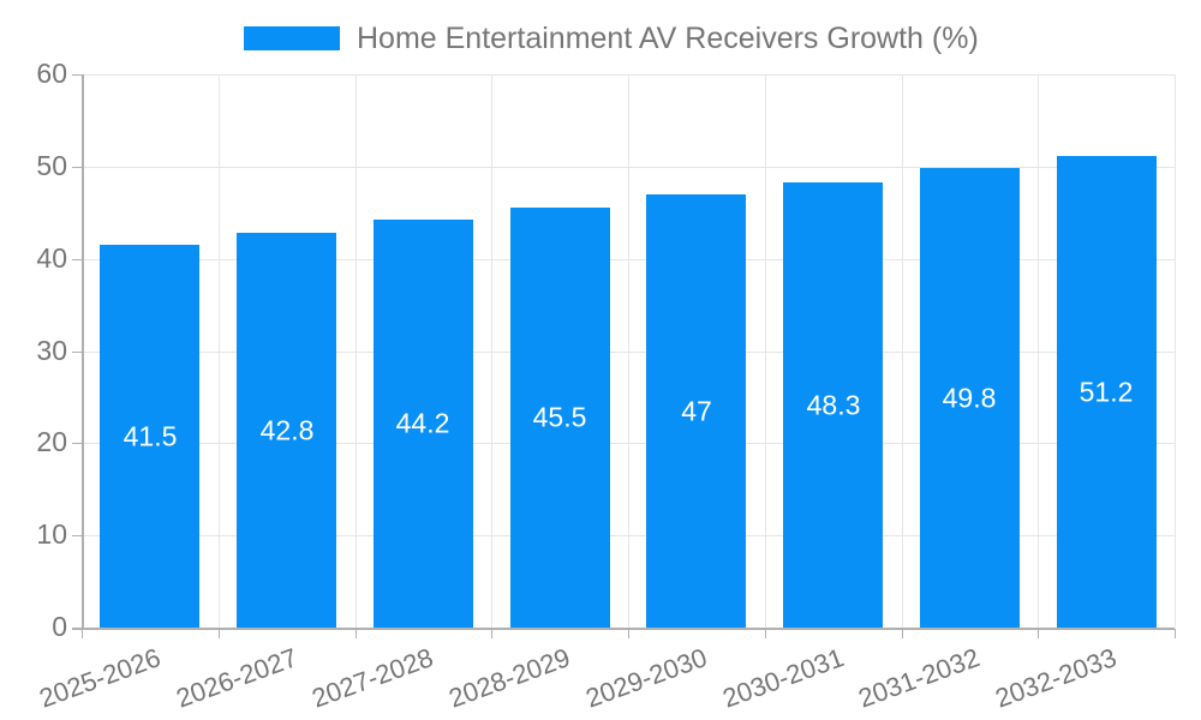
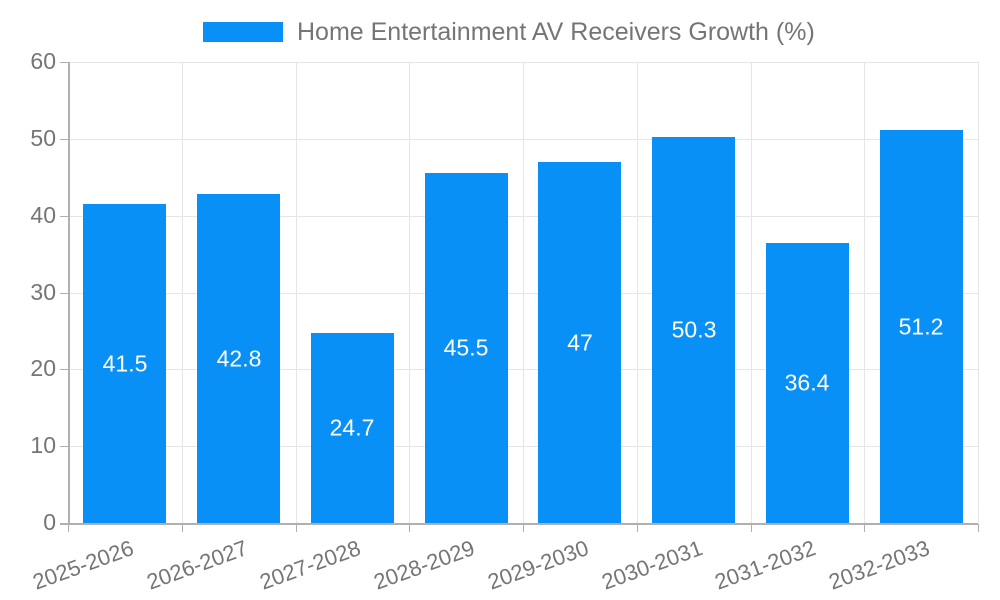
2027-2028: 44.2 -> 24.7
2030-2031: 48.3 -> 50.3
2031-2032: 49.8 -> 36.4
